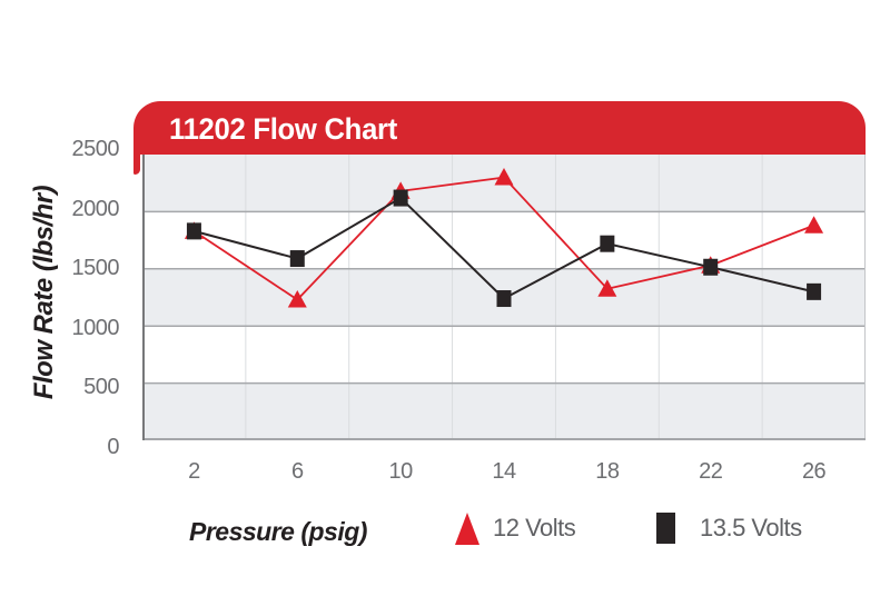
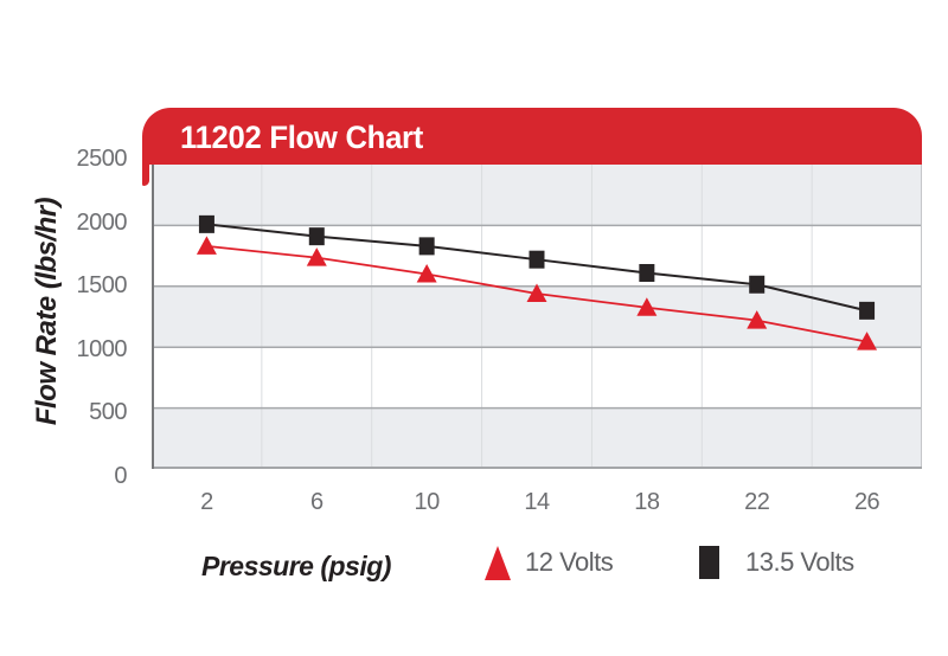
13.5 Volts/2: 1830 -> 2010
12 Volts/6: 1230 -> 1740
13.5 Volts/6: 1590 -> 1910
12 Volts/10: 2180 -> 1600
13.5 Volts/10: 2120 -> 1830
12 Volts/14: 2300 -> 1440
13.5 Volts/14: 1240 -> 1720
13.5 Volts/18: 1720 -> 1610
12 Volts/22: 1530 -> 1220
12 Volts/26: 1880 -> 1040
